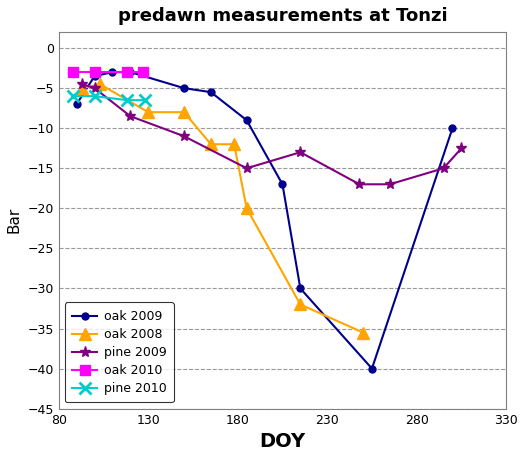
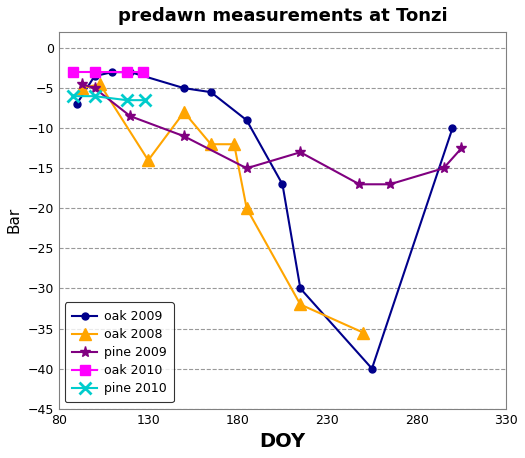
oak 2008/130: -8.0 -> -14.0
